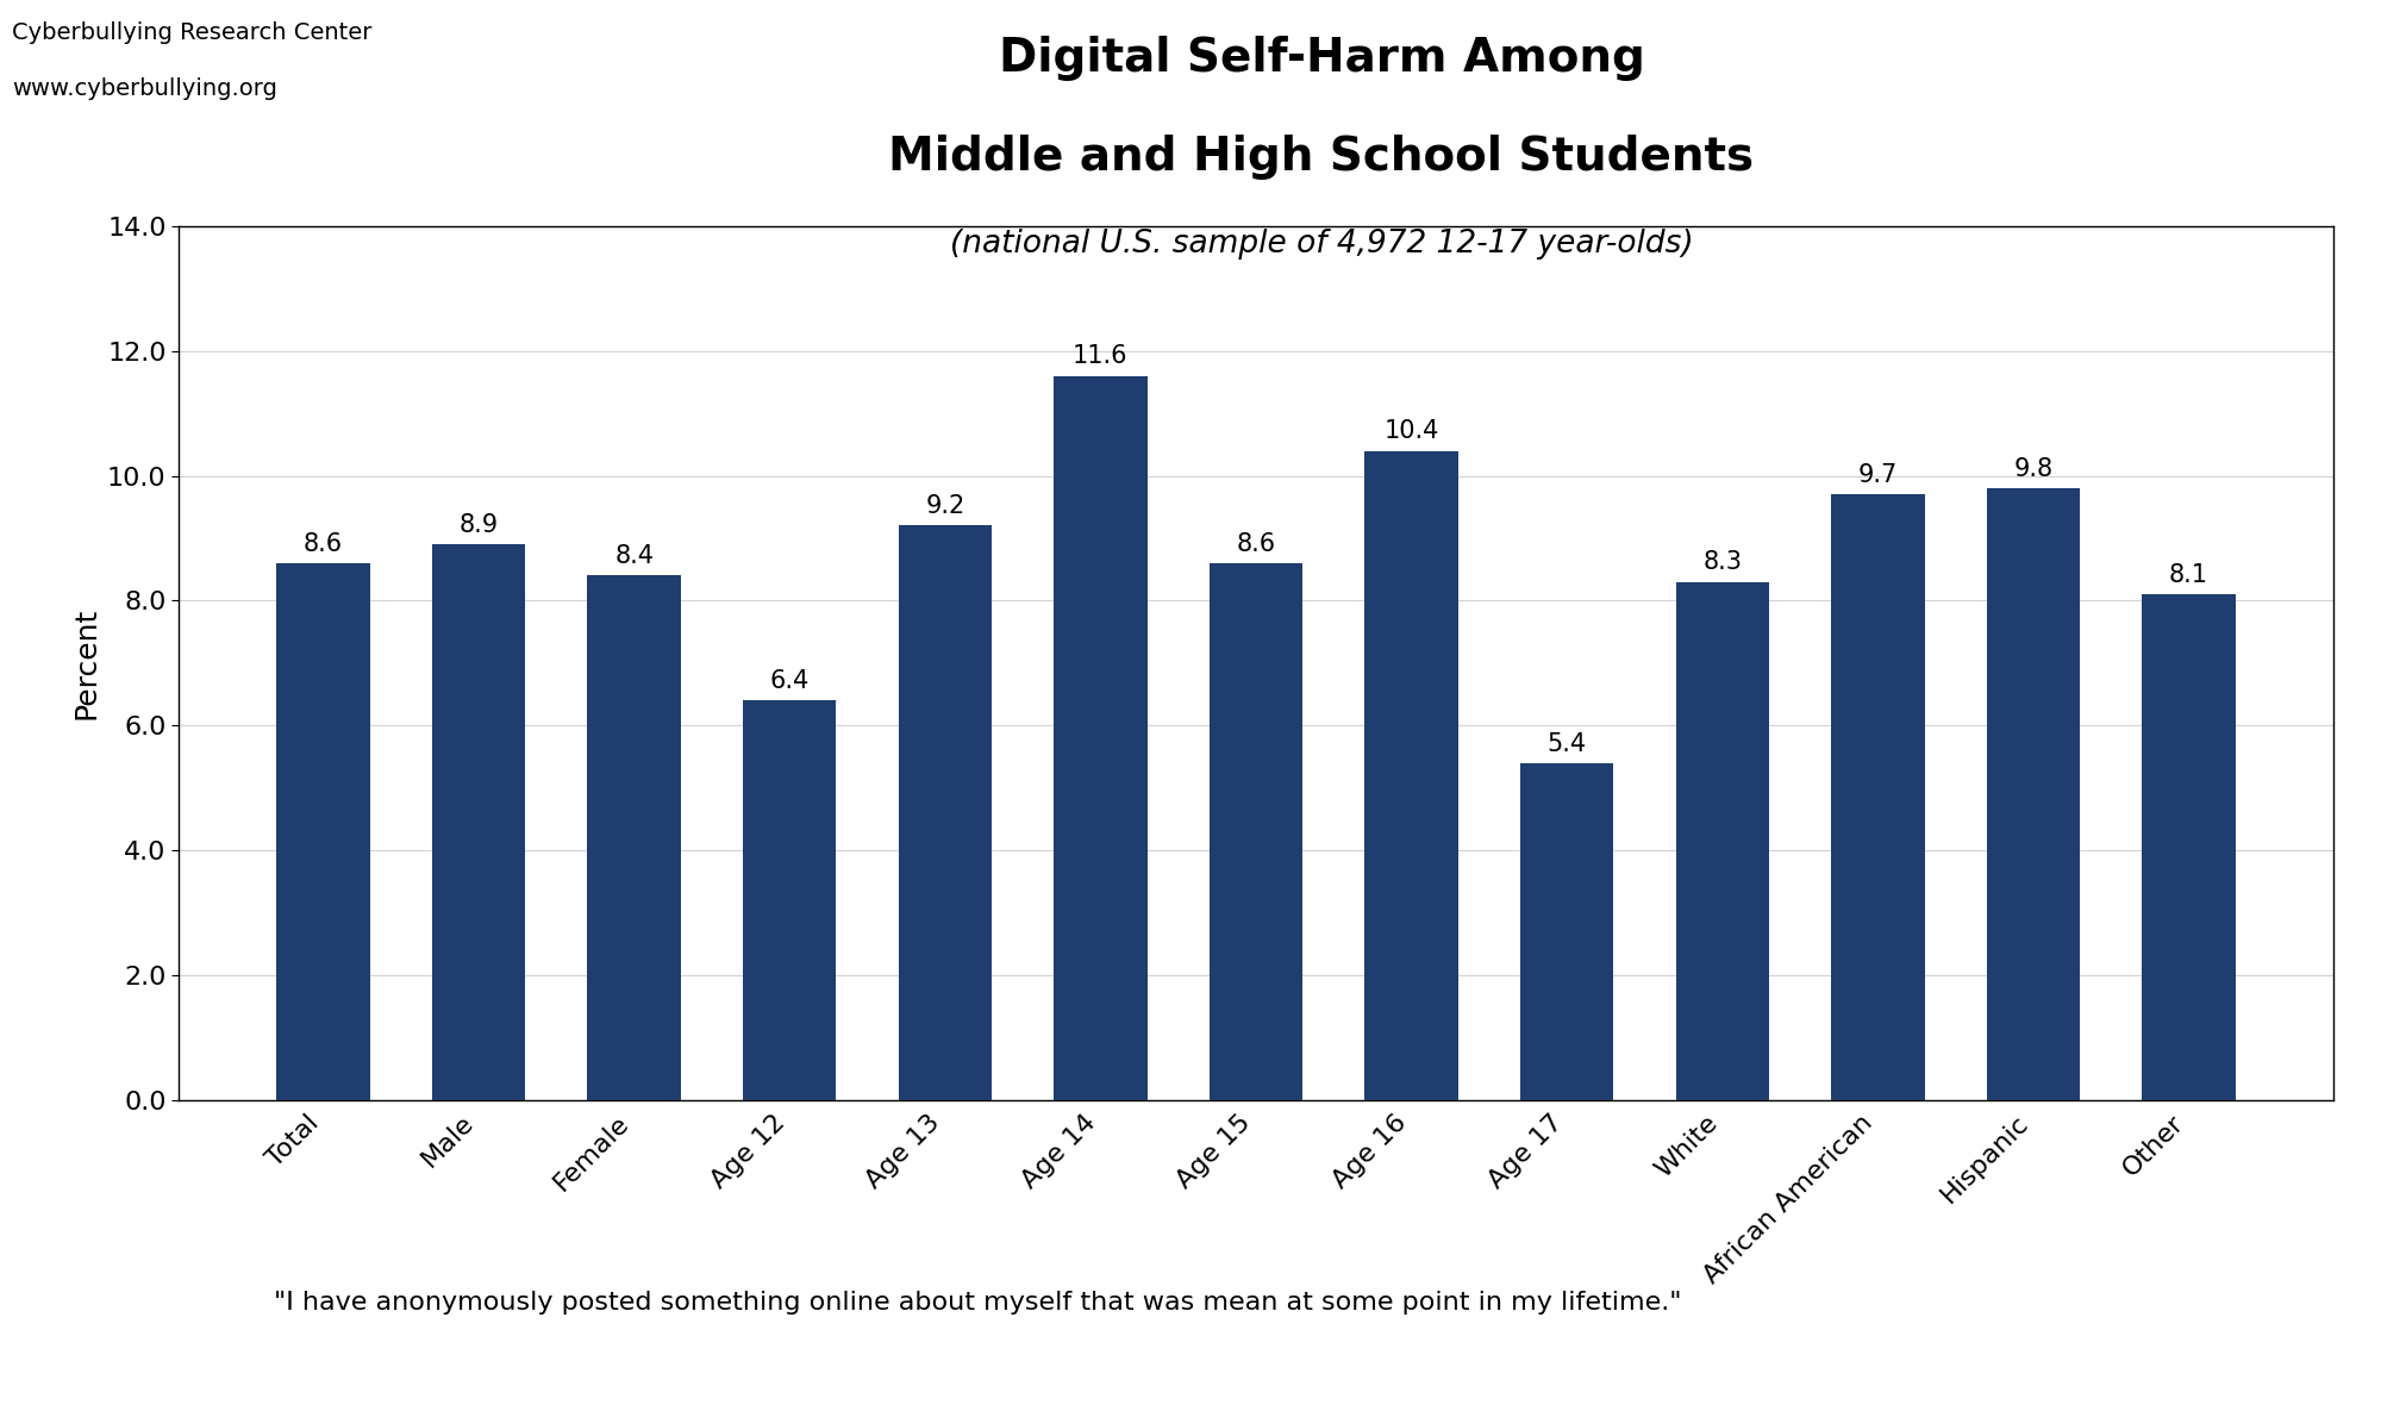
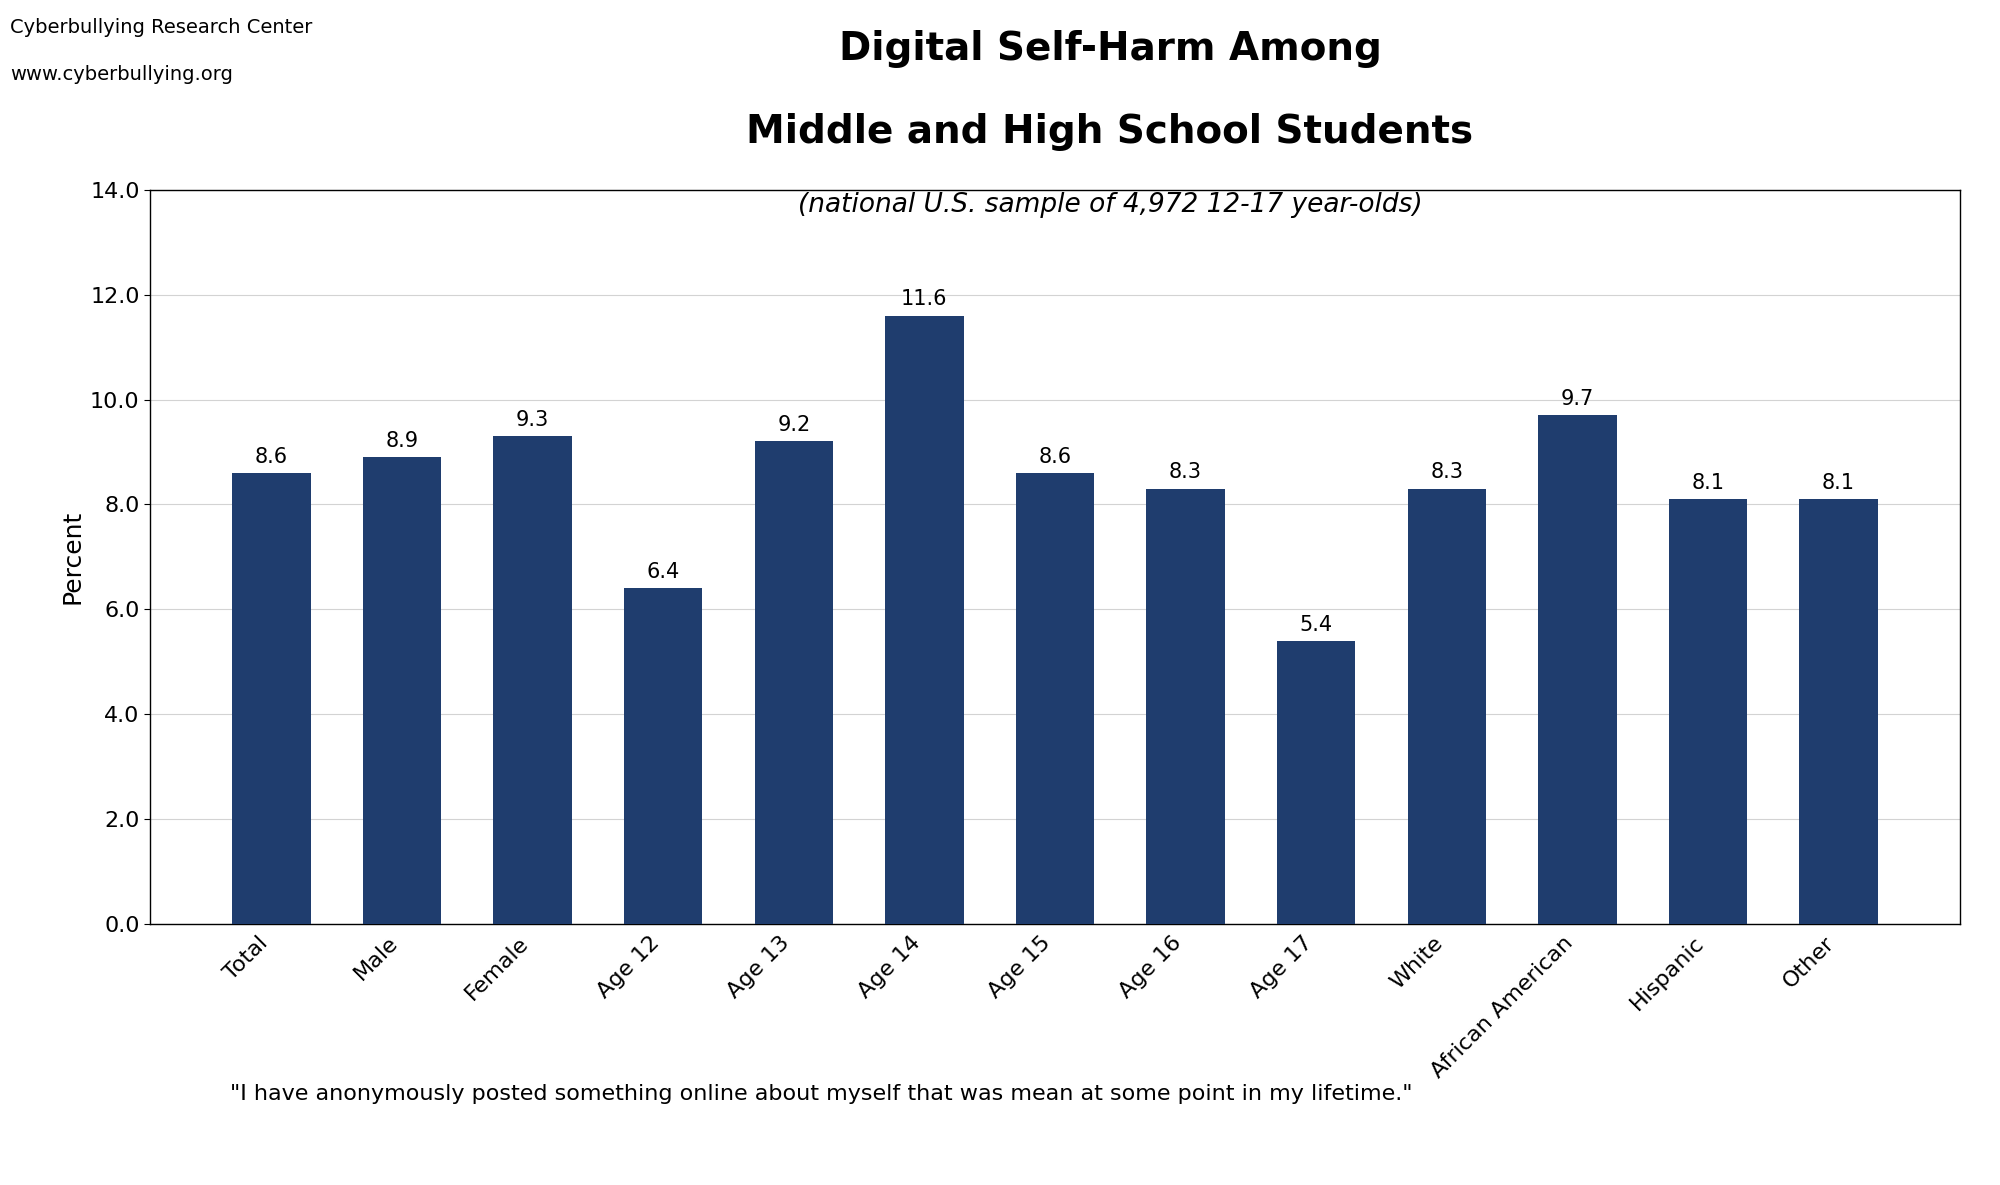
Female: 8.4 -> 9.3
Age 16: 10.4 -> 8.3
Hispanic: 9.8 -> 8.1
